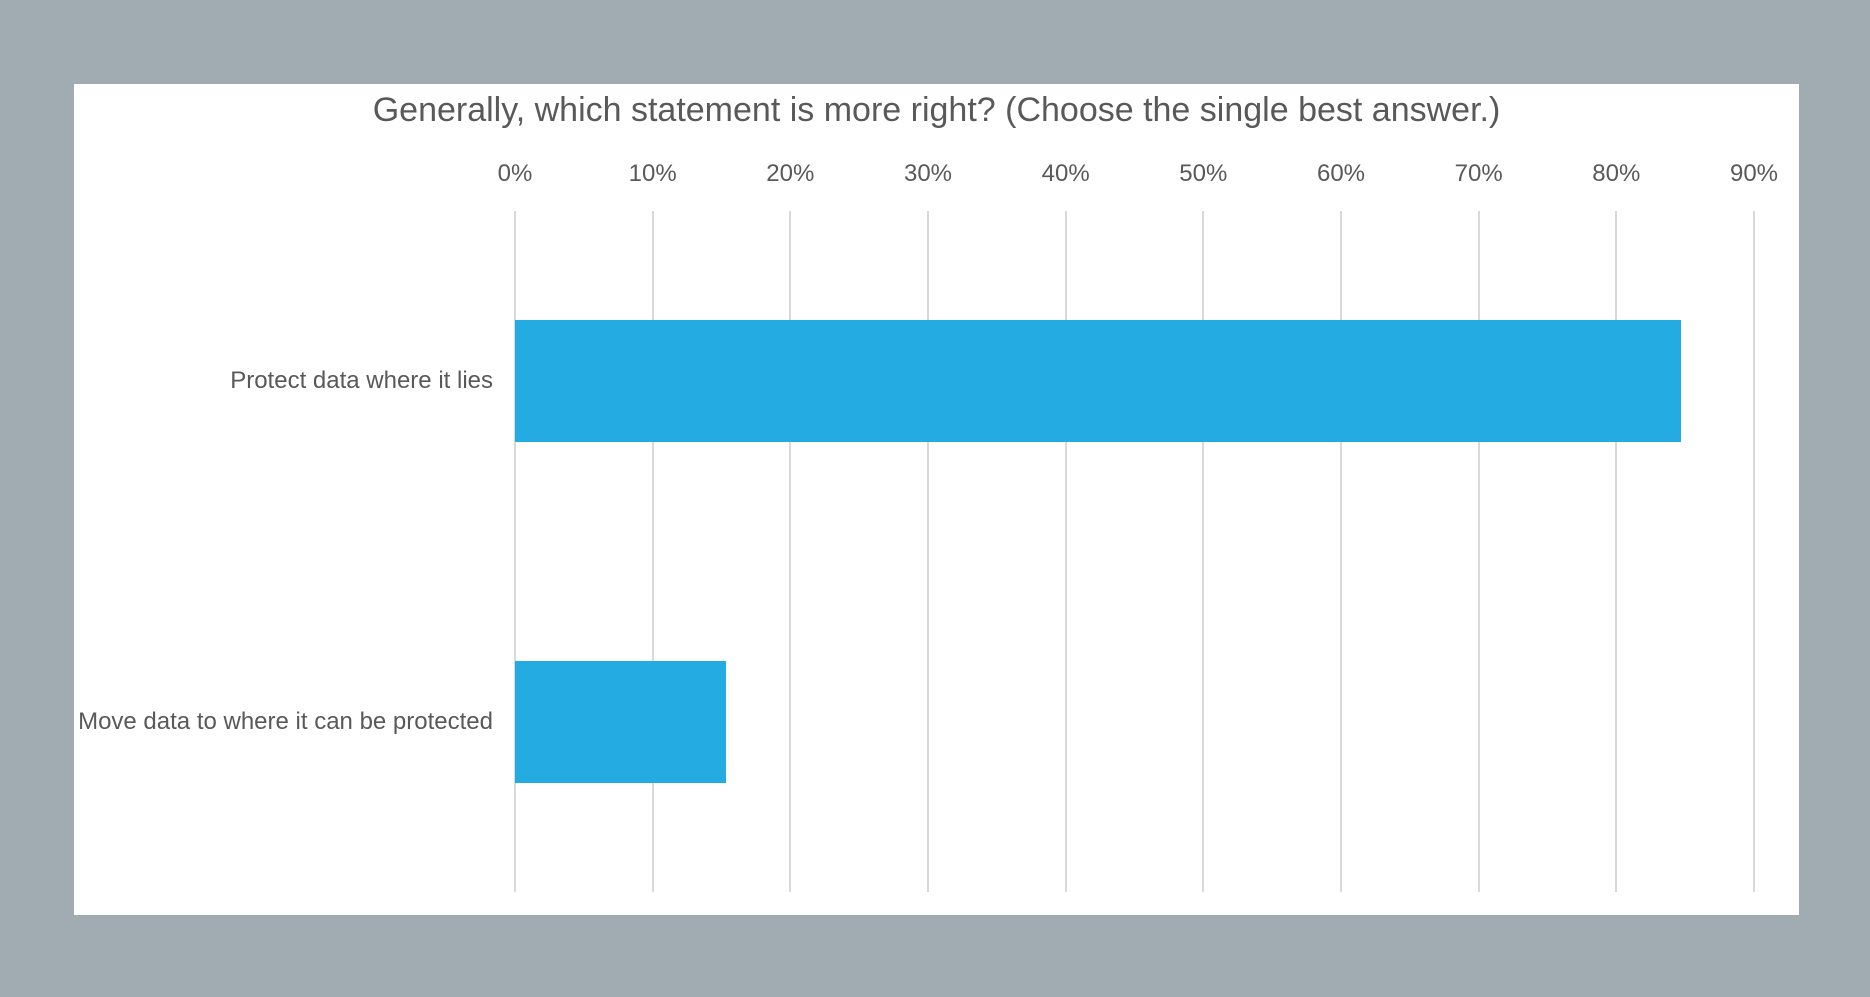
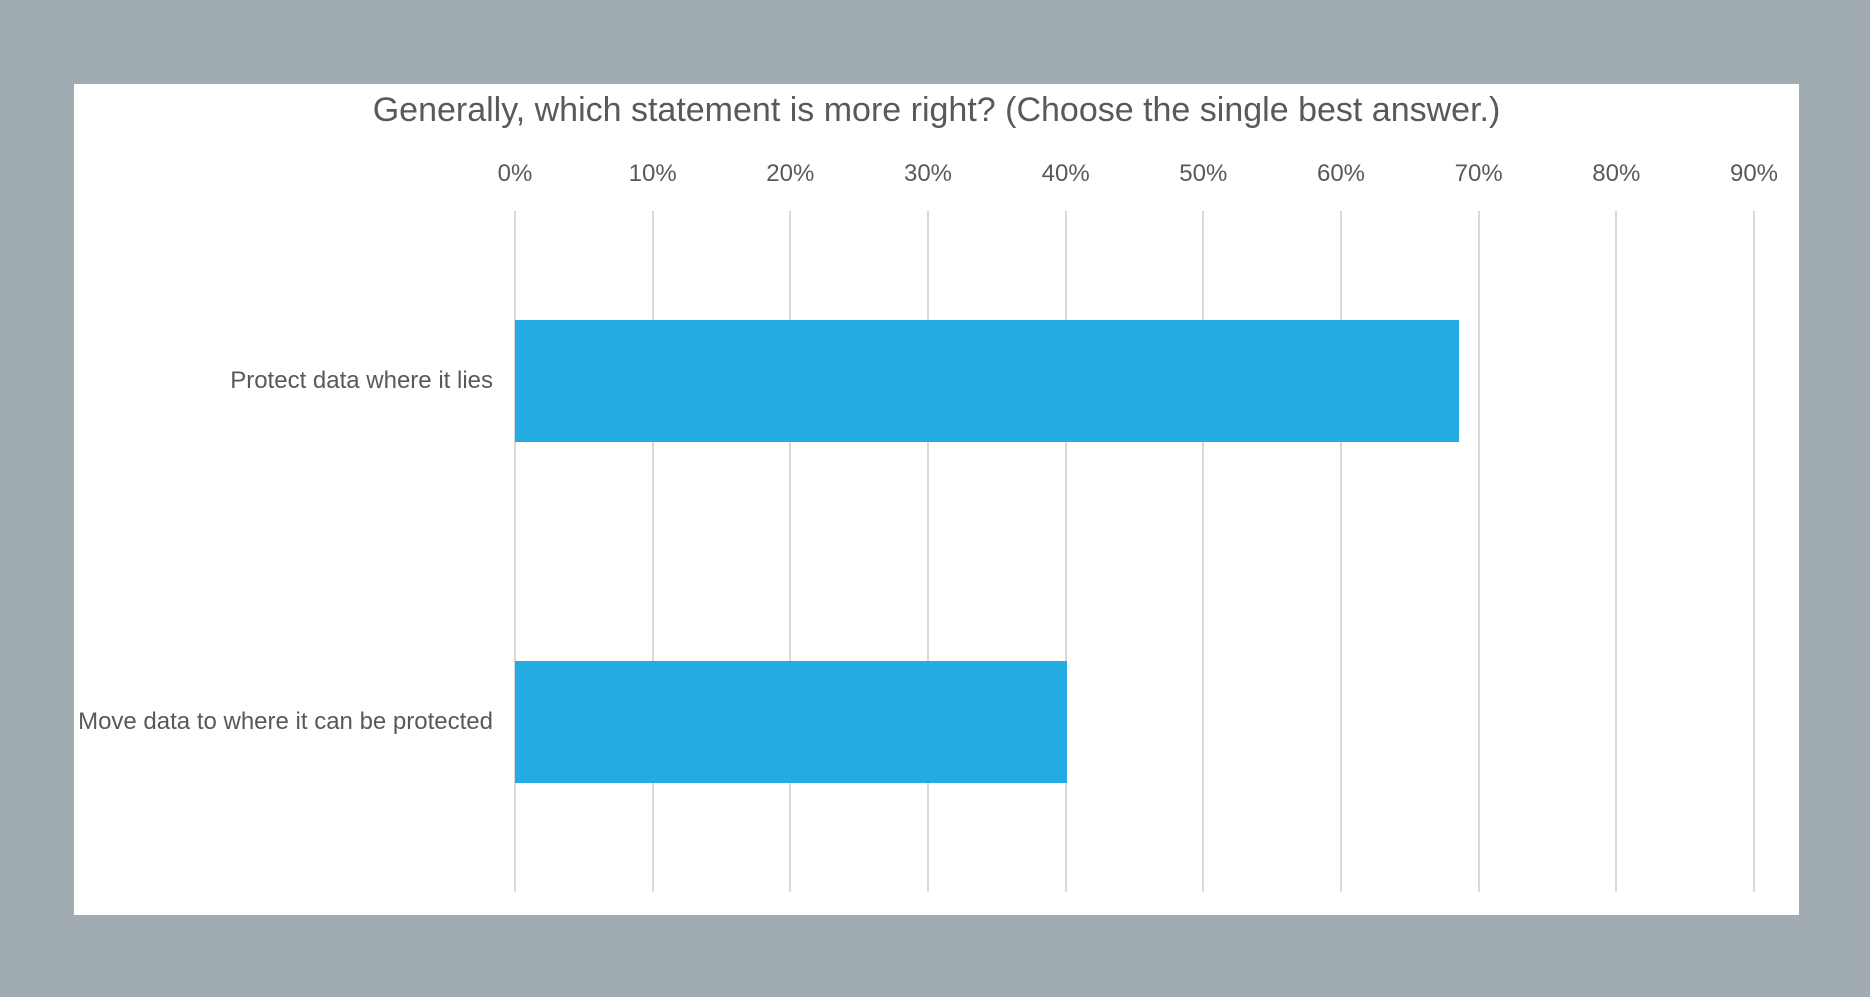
Protect data where it lies: 84.7% -> 68.6%
Move data to where it can be protected: 15.3% -> 40.1%
